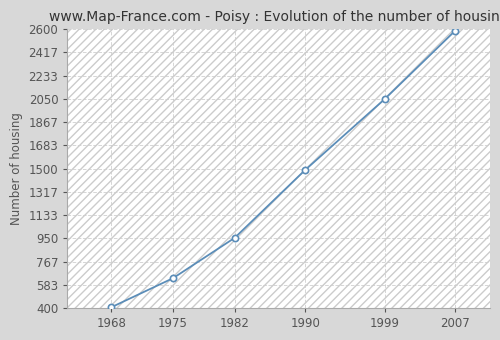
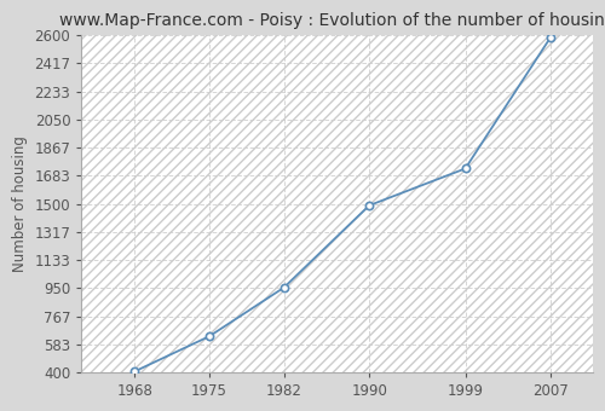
1999: 2050 -> 1730
